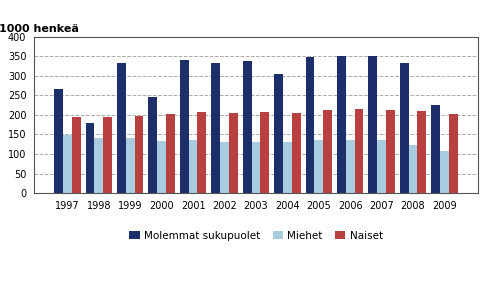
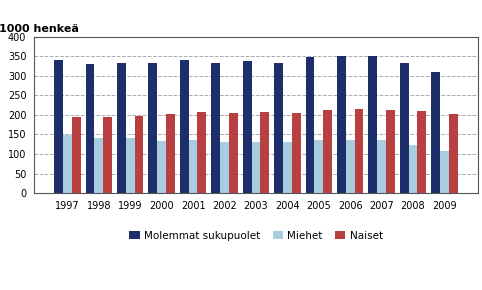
Molemmat sukupuolet/1997: 265 -> 340
Molemmat sukupuolet/1998: 180 -> 330
Molemmat sukupuolet/2000: 245 -> 333
Molemmat sukupuolet/2004: 305 -> 333
Molemmat sukupuolet/2009: 225 -> 310
